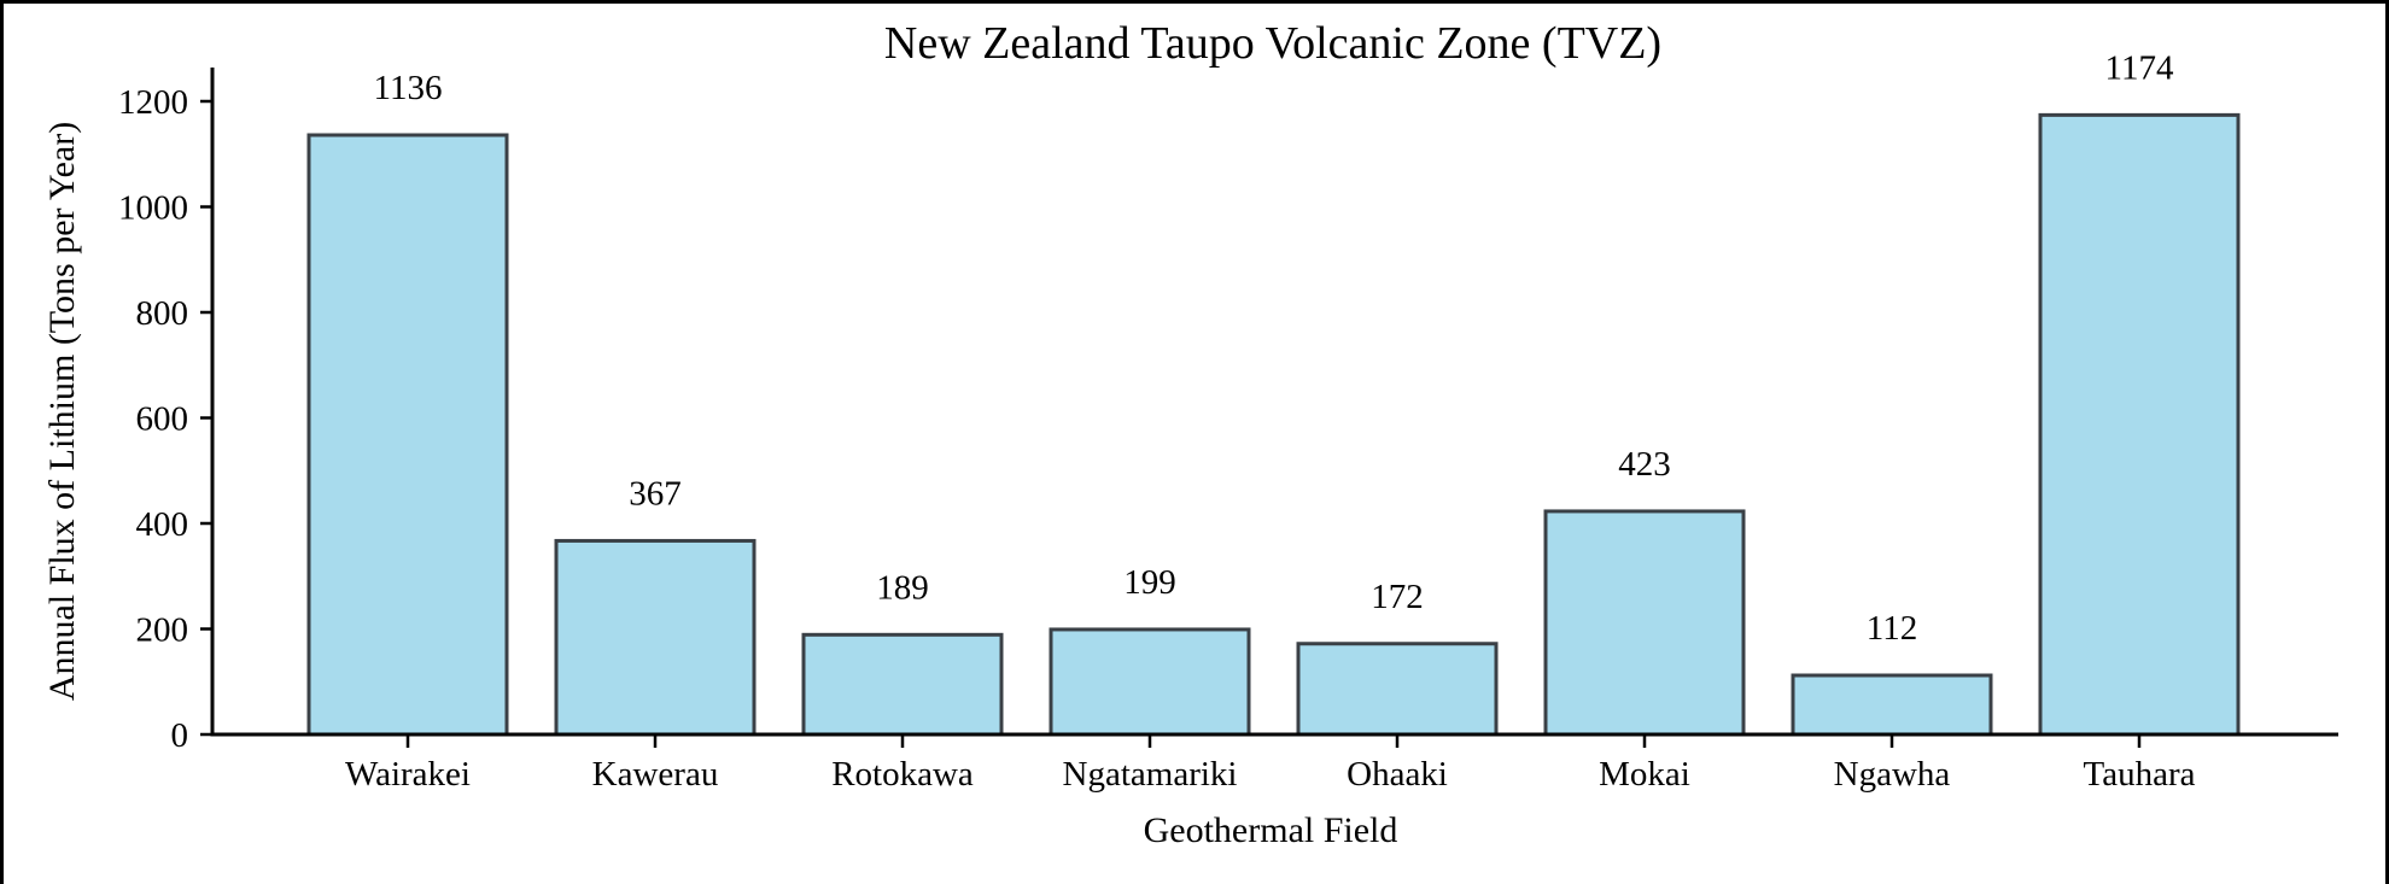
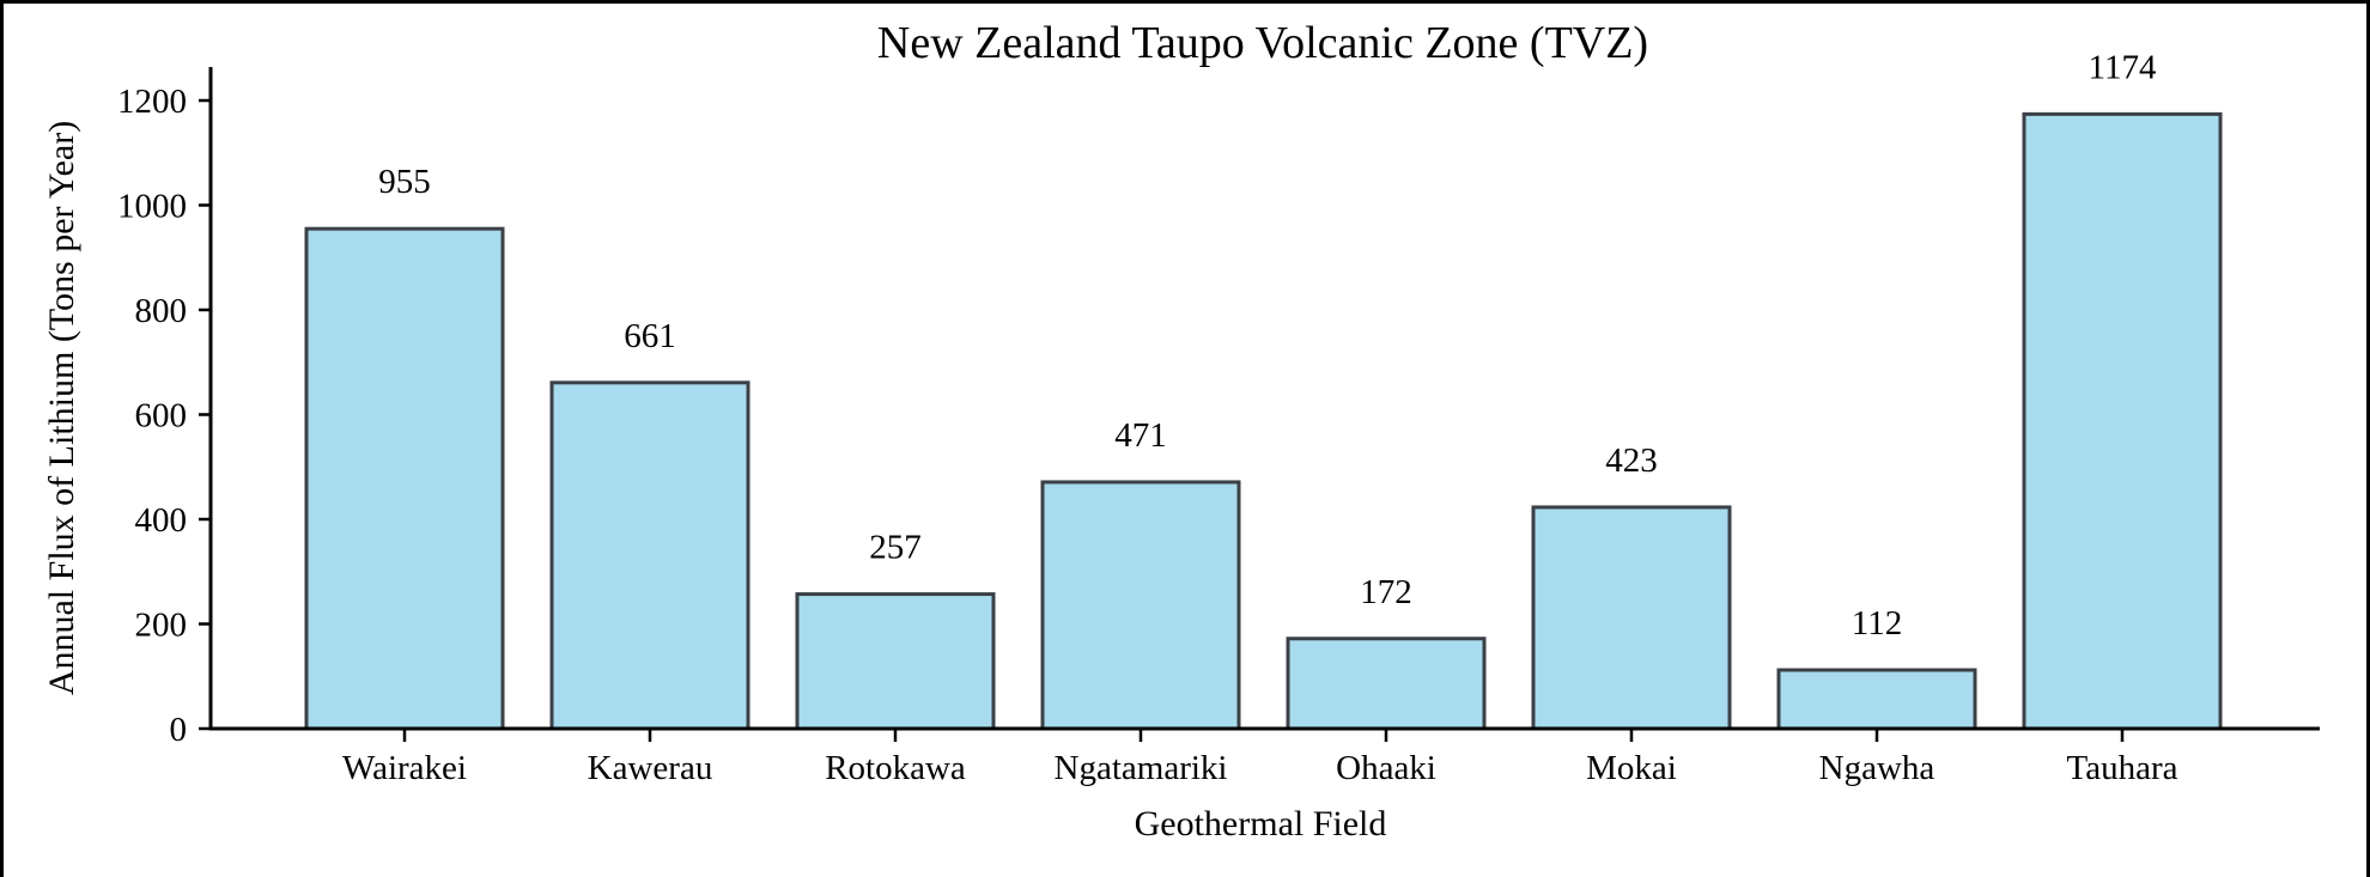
Wairakei: 1136 -> 955
Kawerau: 367 -> 661
Rotokawa: 189 -> 257
Ngatamariki: 199 -> 471
